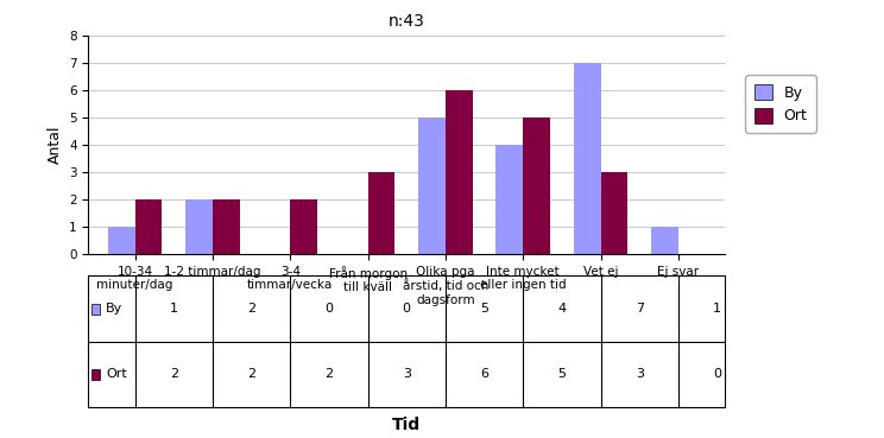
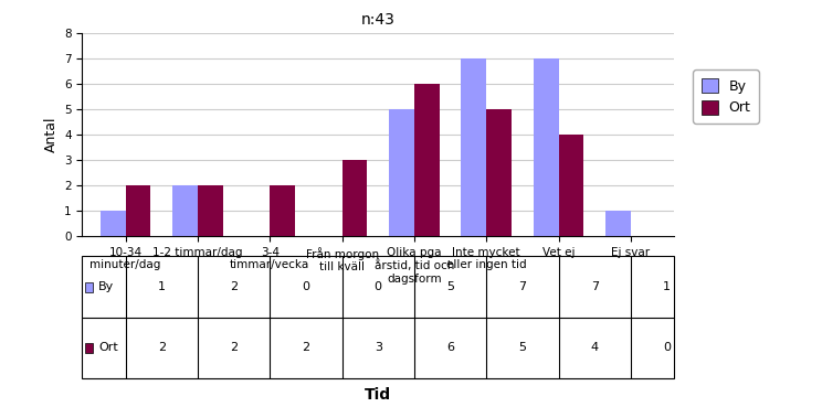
By/Inte mycket eller ingen tid: 4 -> 7
Ort/Vet ej: 3 -> 4
